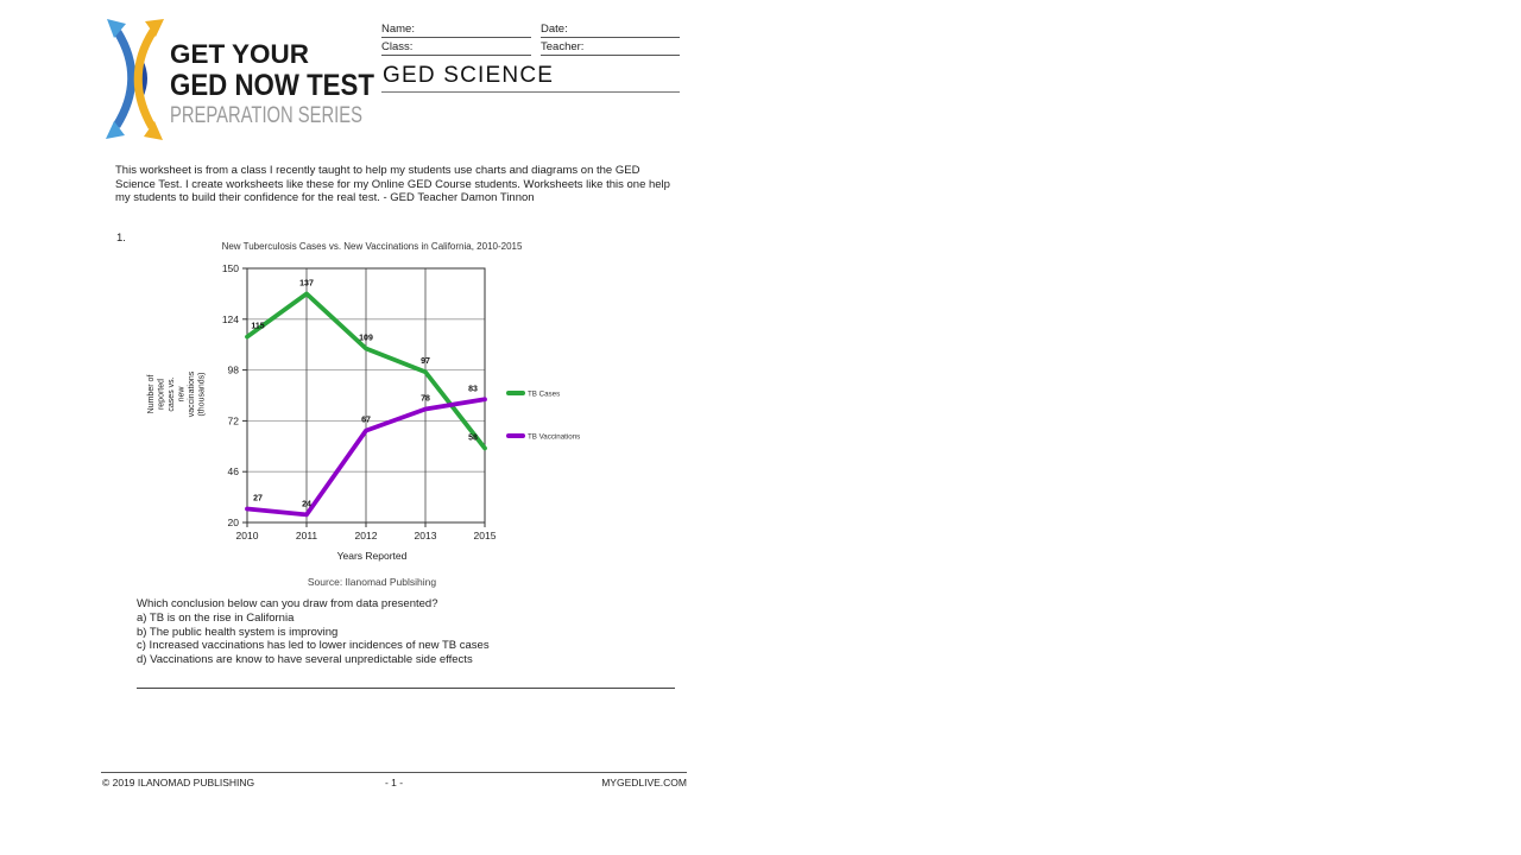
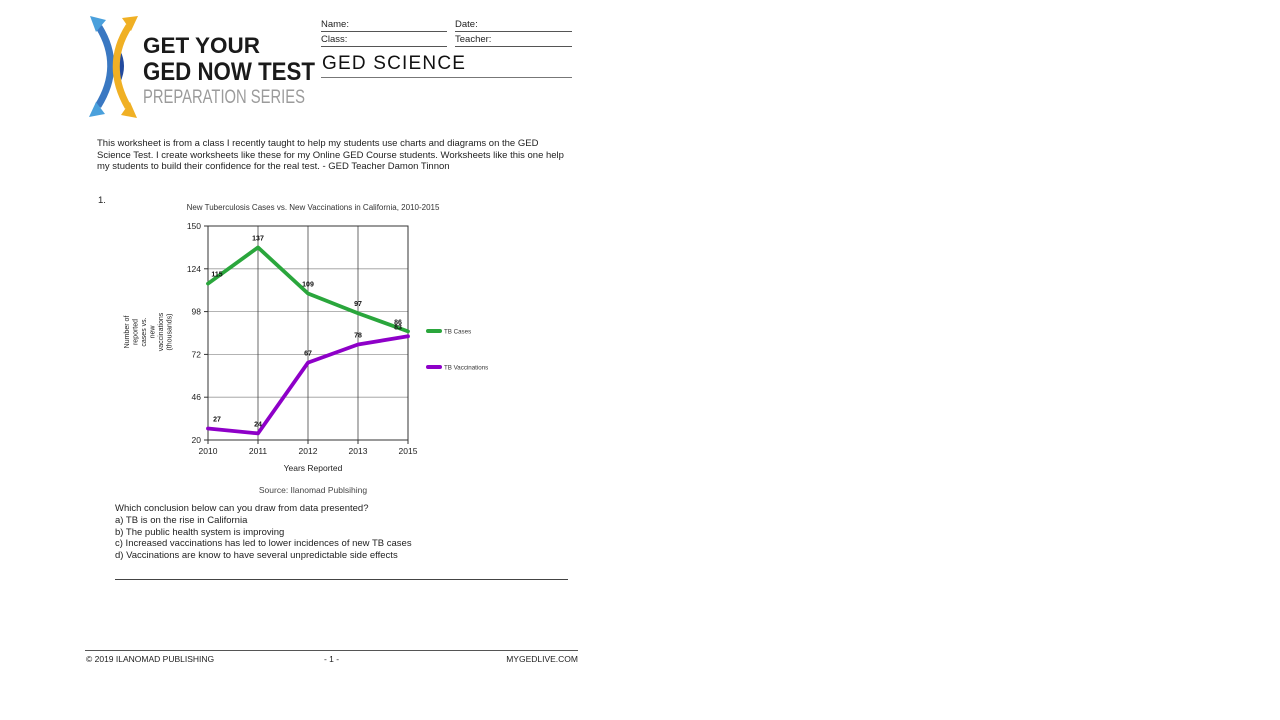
TB Cases/2015: 58 -> 86
